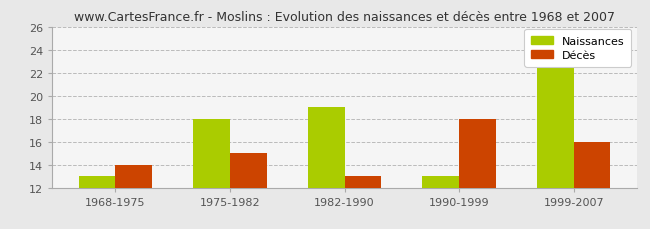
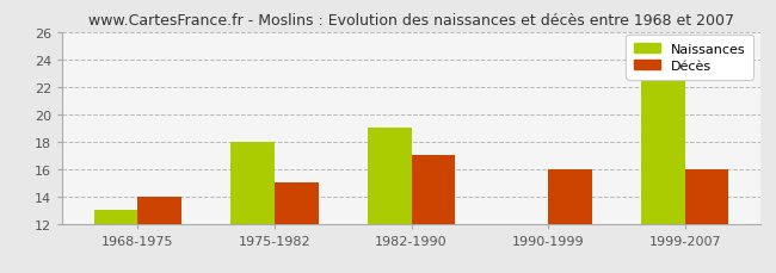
Décès/1982-1990: 13 -> 17
Naissances/1990-1999: 13 -> 12
Décès/1990-1999: 18 -> 16
